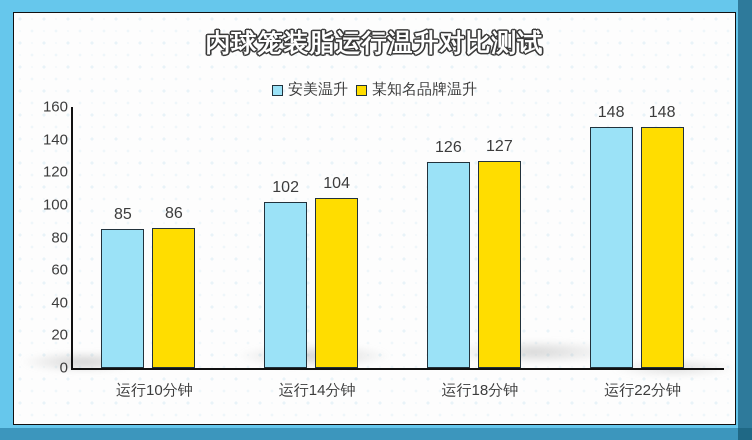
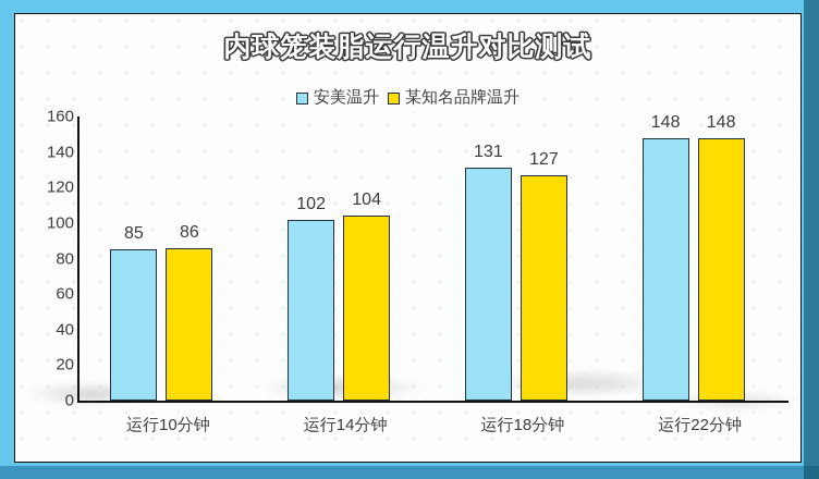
安美温升/运行18分钟: 126 -> 131
